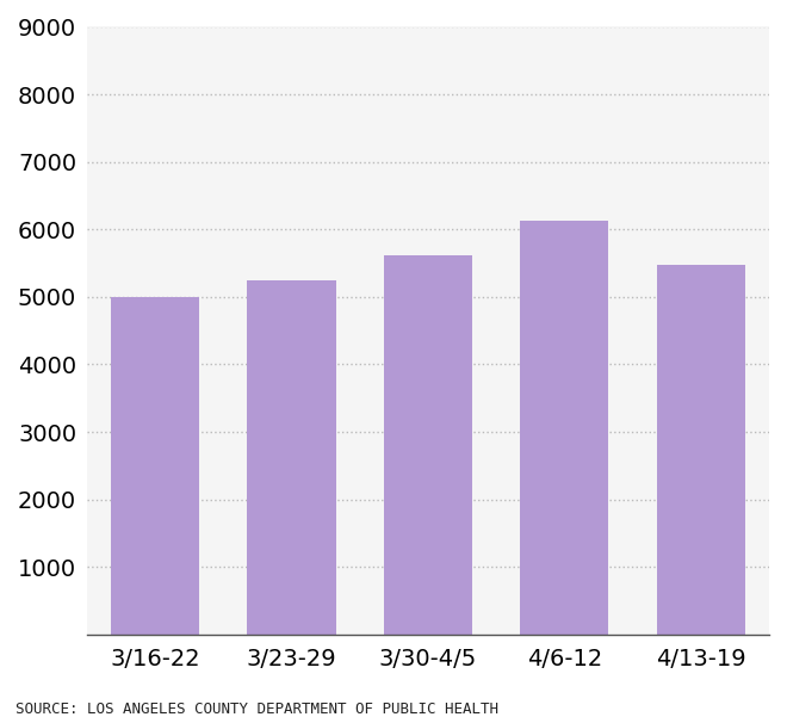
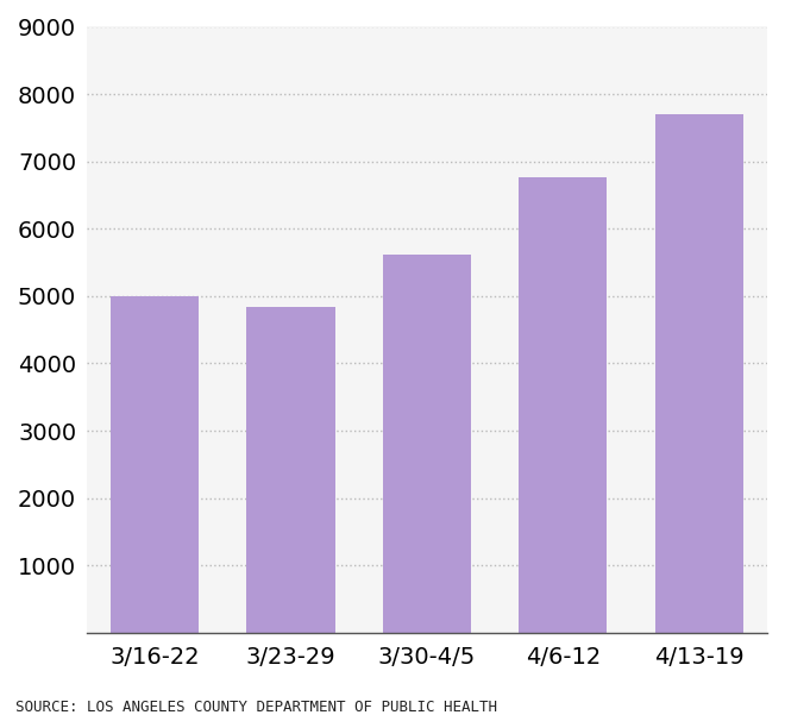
3/23-29: 5240 -> 4840
4/6-12: 6120 -> 6760
4/13-19: 5480 -> 7700
